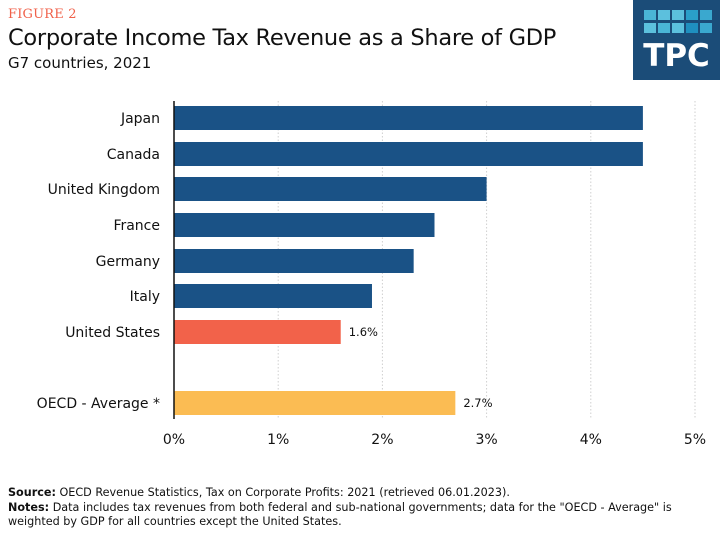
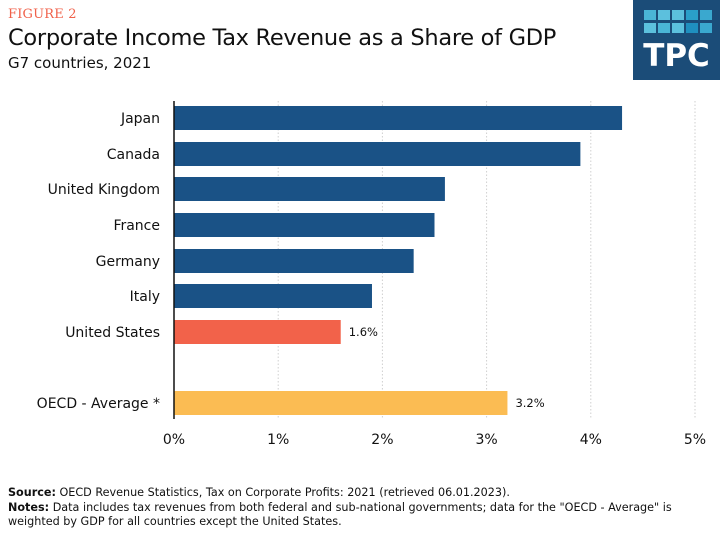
Japan: 4.5% -> 4.3%
Canada: 4.5% -> 3.9%
United Kingdom: 3.0% -> 2.6%
OECD - Average *: 2.7% -> 3.2%
